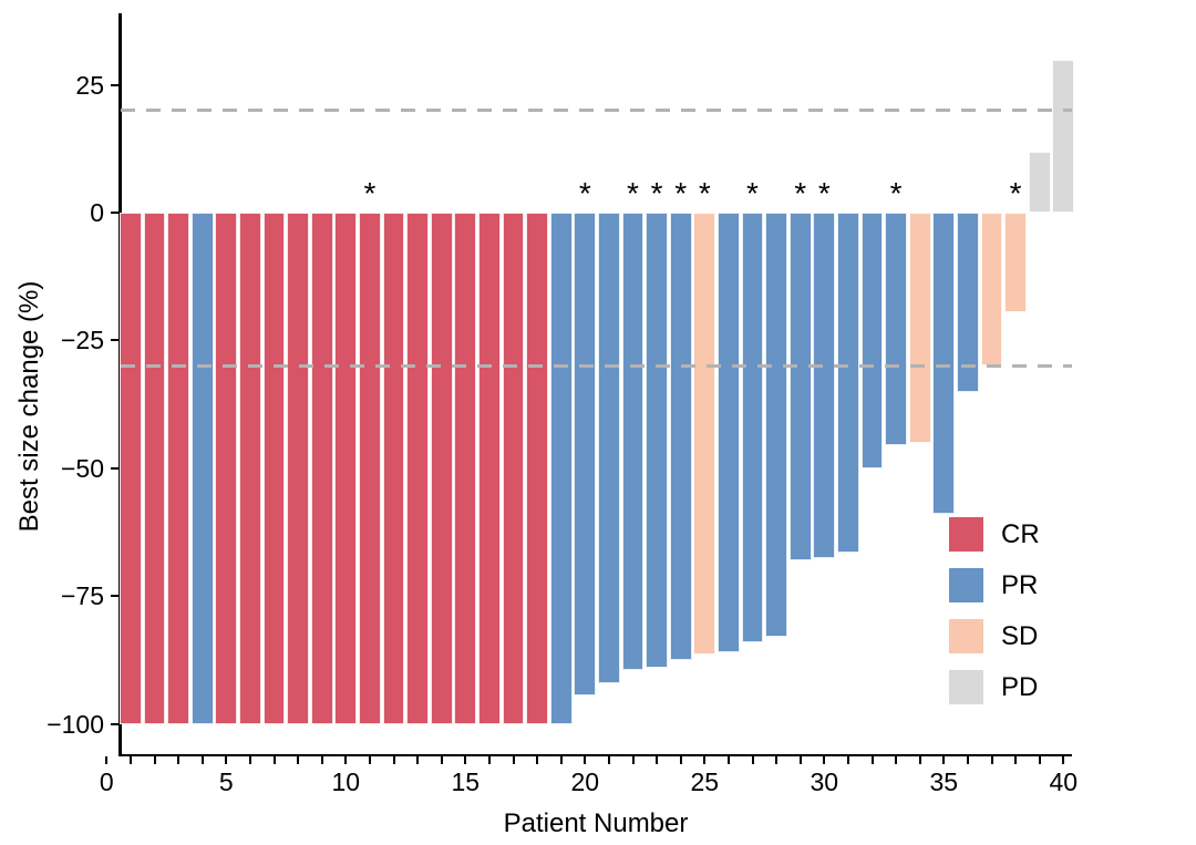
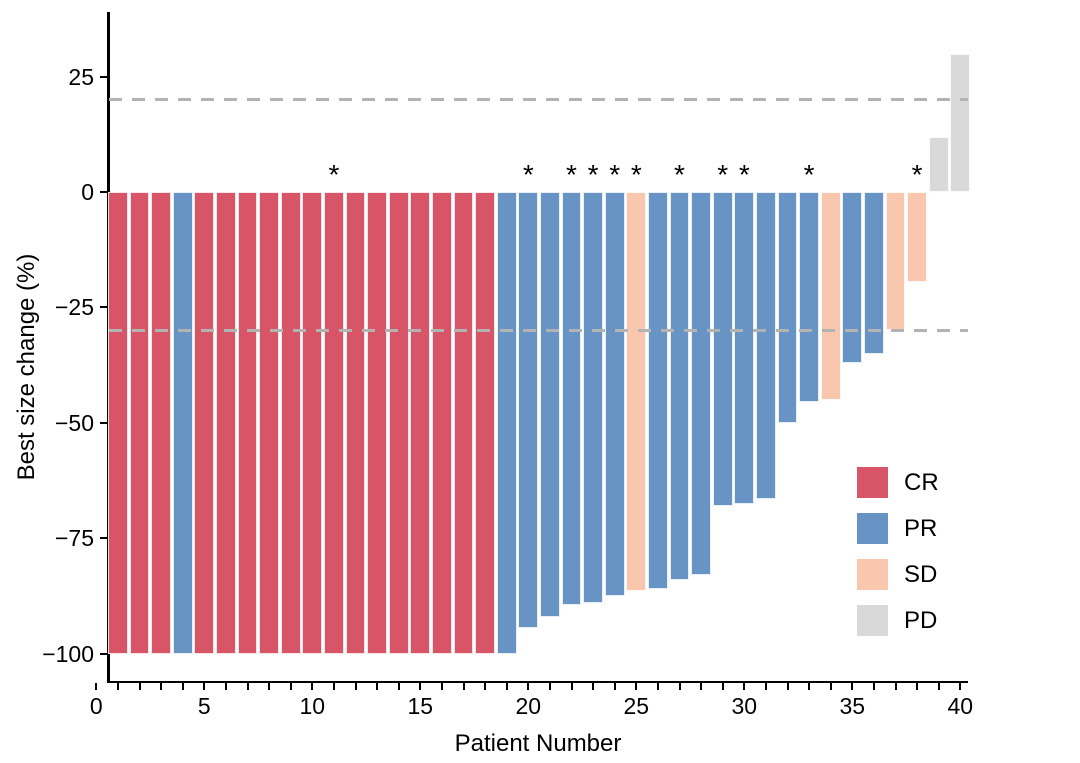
35: -59 -> -37
